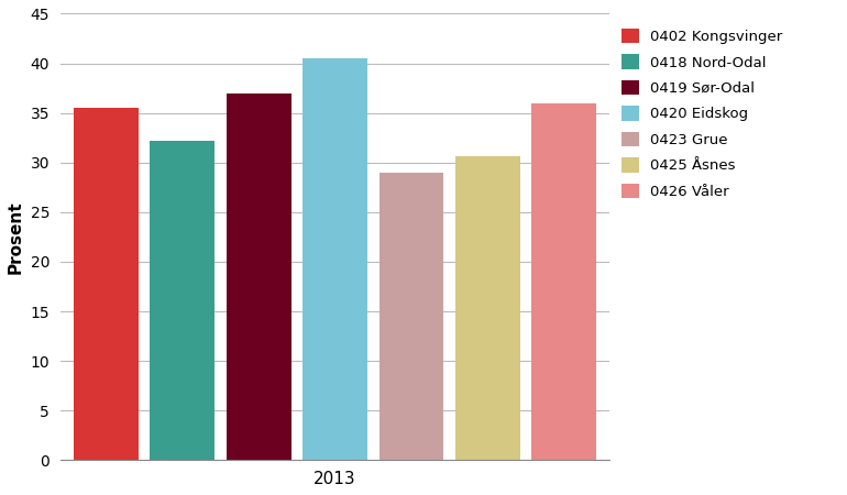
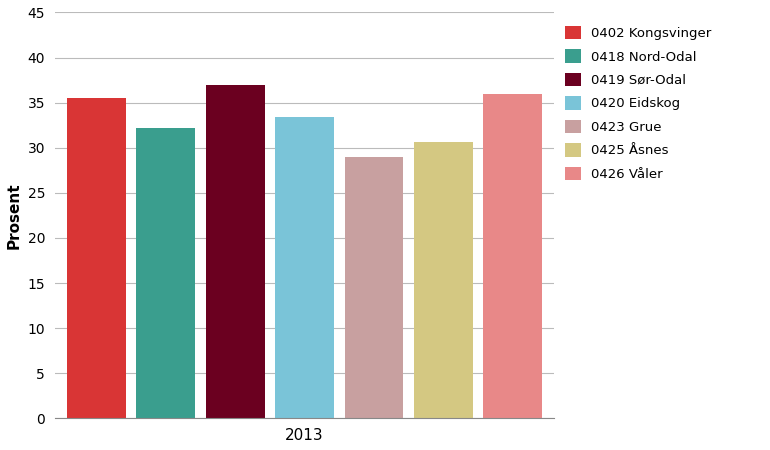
2013: 40.5 -> 33.4
